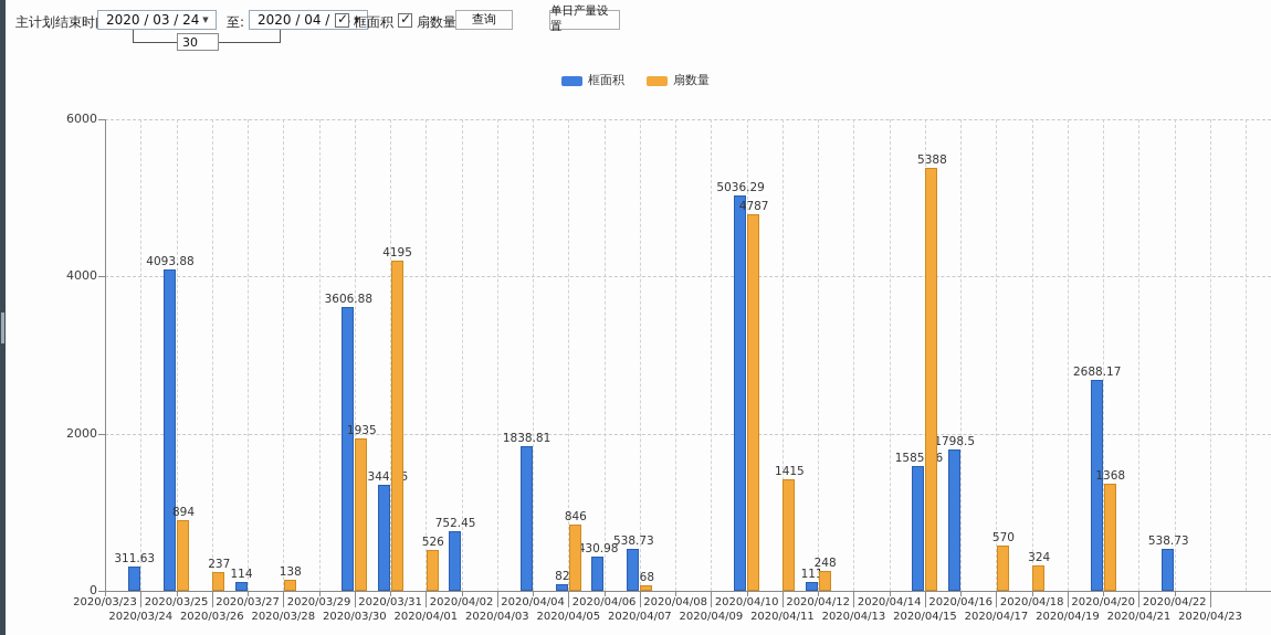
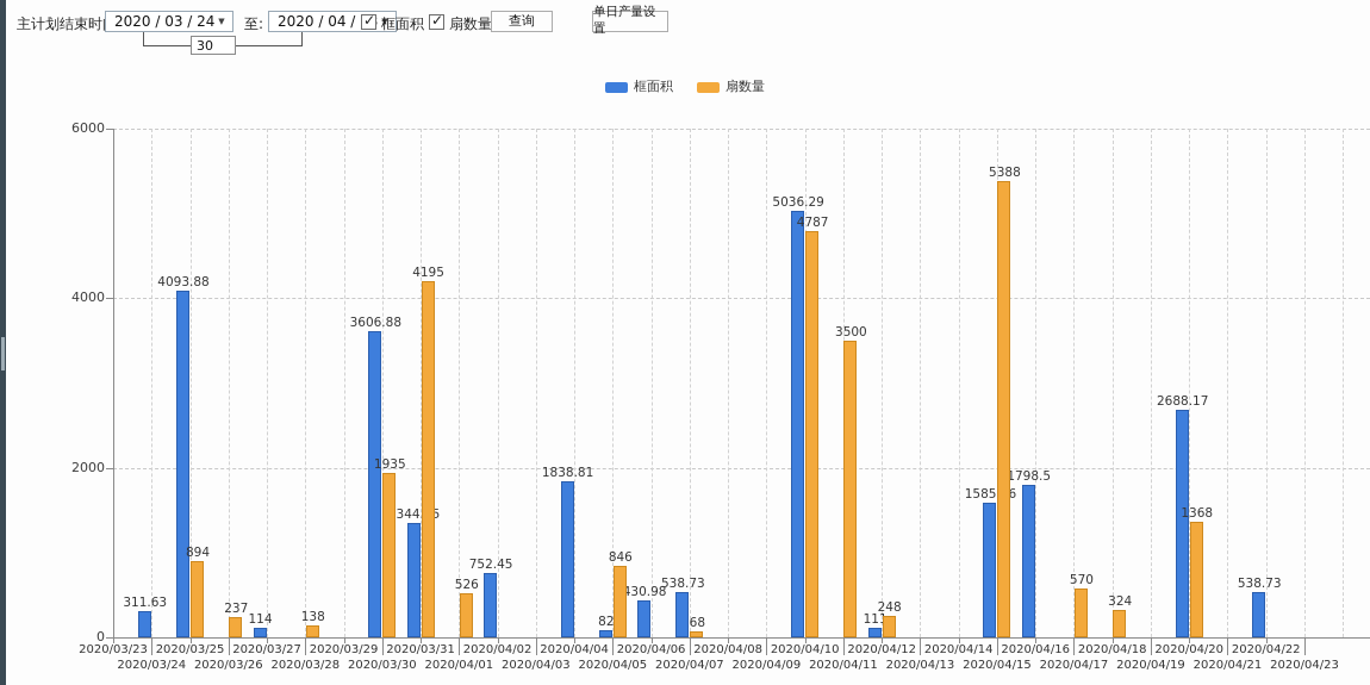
扇数量/2020/04/11: 1415 -> 3500
